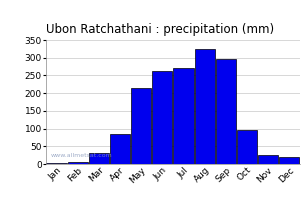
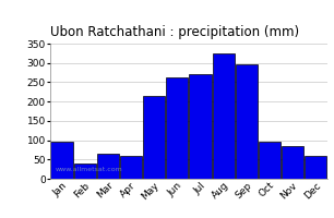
Jan: 3 -> 95
Feb: 5 -> 40
Mar: 30 -> 65
Apr: 85 -> 60
Nov: 25 -> 85
Dec: 20 -> 60
